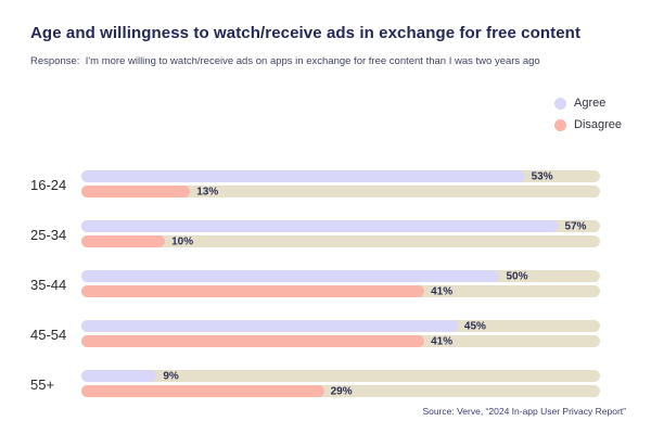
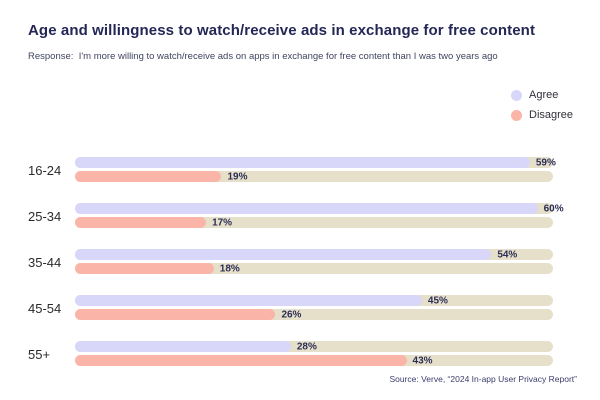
Agree/16-24: 53% -> 59%
Disagree/16-24: 13% -> 19%
Agree/25-34: 57% -> 60%
Disagree/25-34: 10% -> 17%
Agree/35-44: 50% -> 54%
Disagree/35-44: 41% -> 18%
Disagree/45-54: 41% -> 26%
Agree/55+: 9% -> 28%
Disagree/55+: 29% -> 43%
